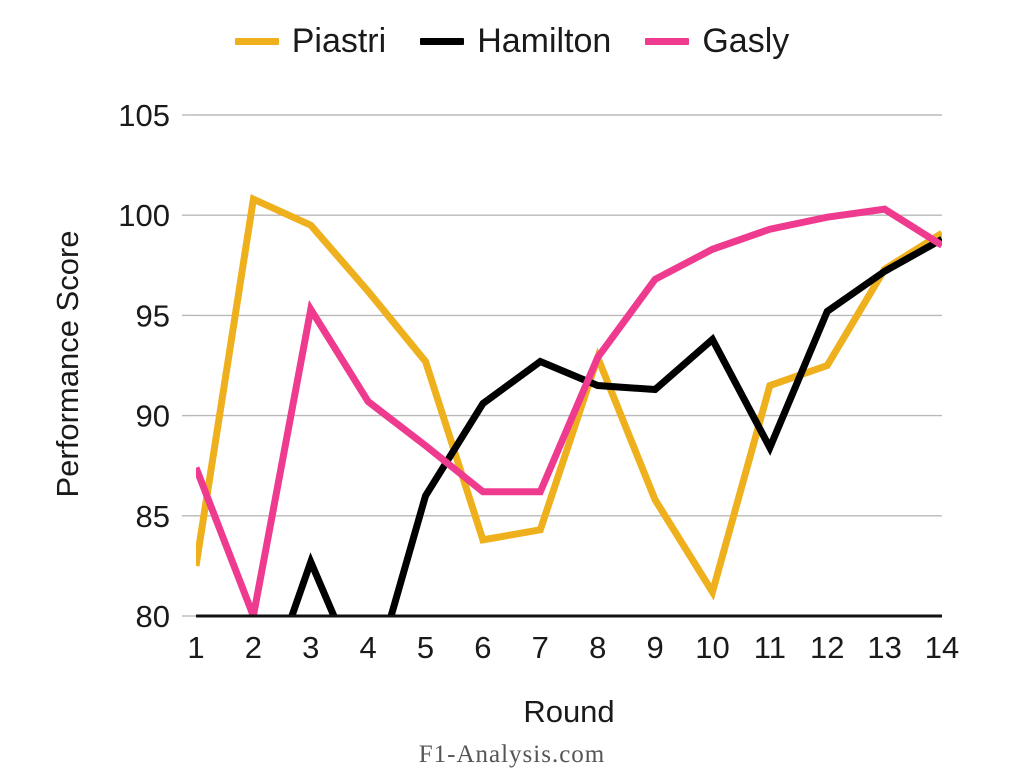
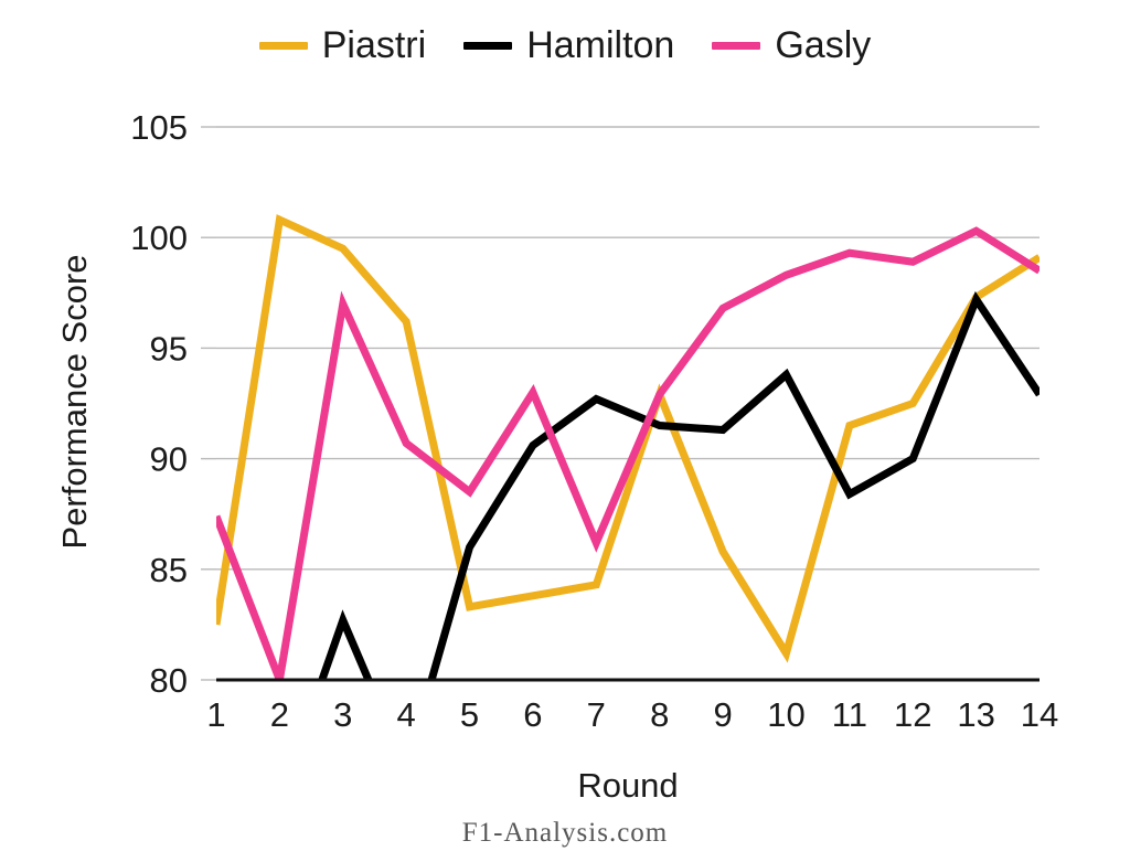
Gasly/3: 95.3 -> 97.0
Piastri/5: 92.7 -> 83.3
Gasly/6: 86.2 -> 93.0
Hamilton/12: 95.2 -> 90.0
Gasly/12: 99.9 -> 98.9
Hamilton/14: 98.8 -> 92.9
